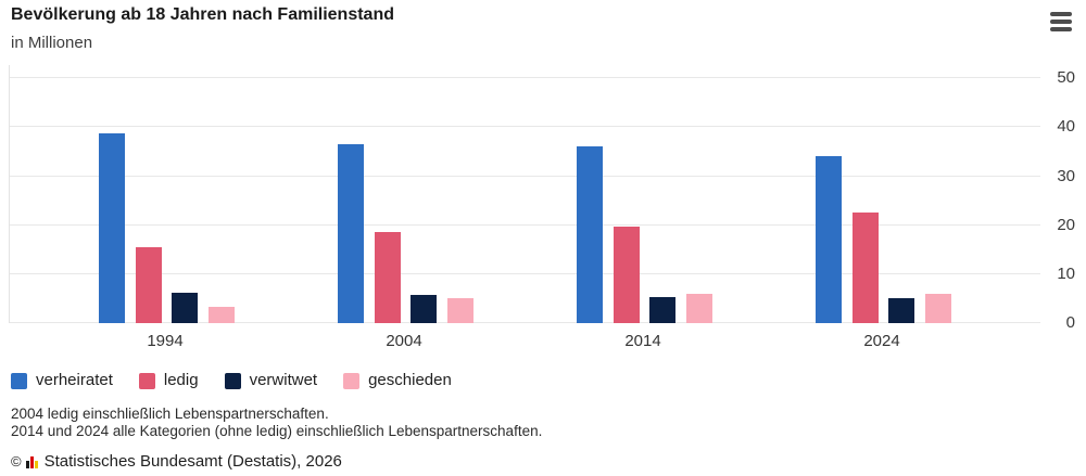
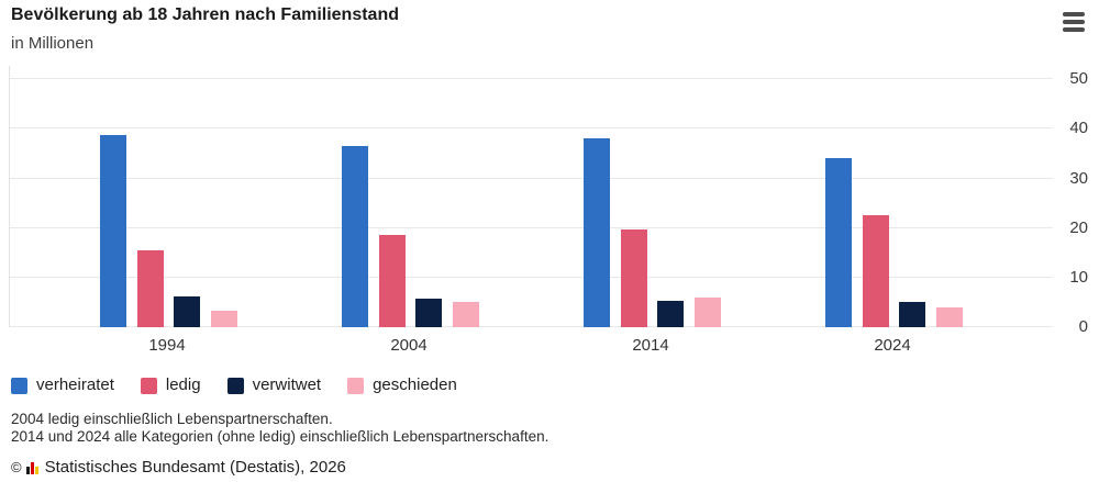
verheiratet/2014: 36 -> 38
geschieden/2024: 6 -> 4
